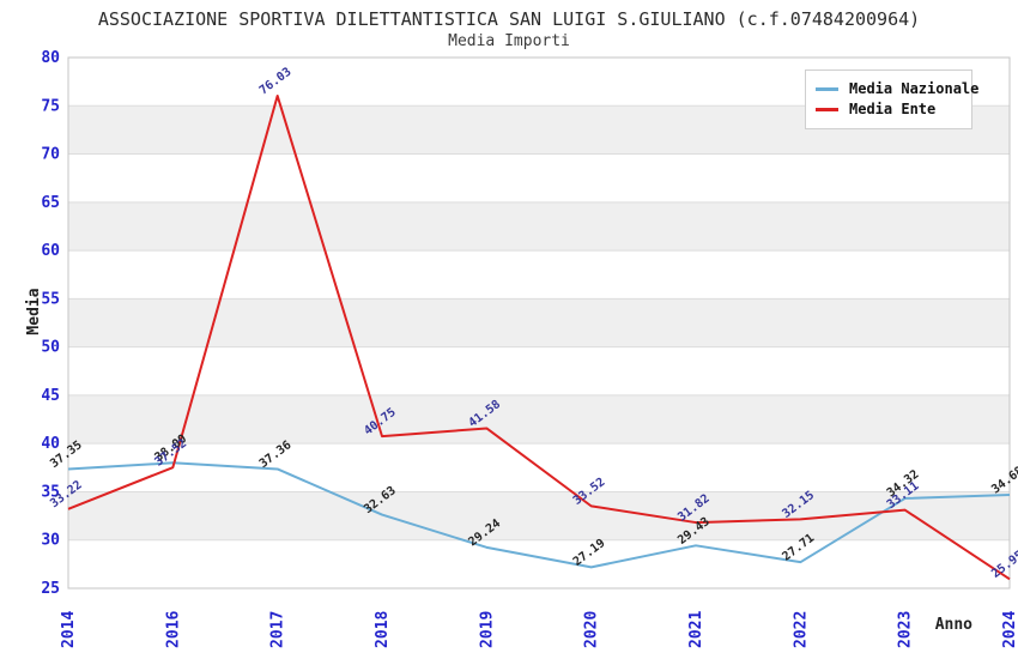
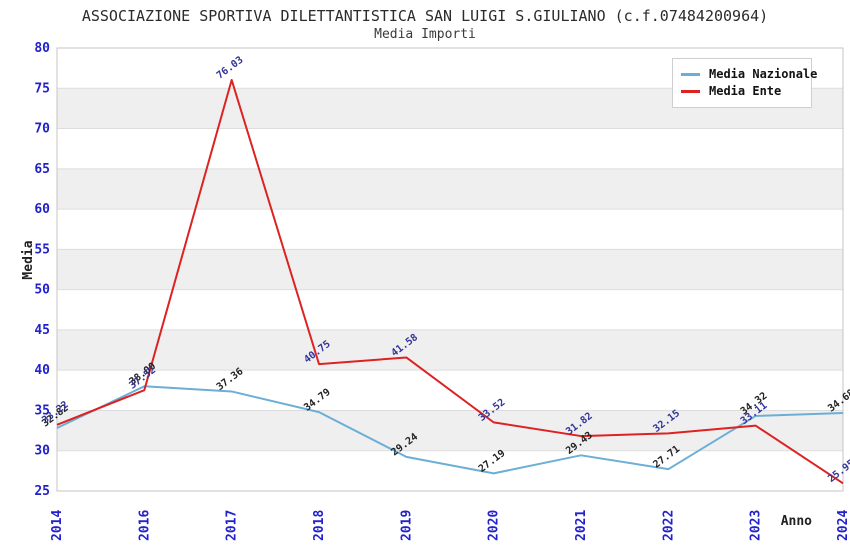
Media Nazionale/2014: 37.35 -> 32.82
Media Nazionale/2018: 32.63 -> 34.79
